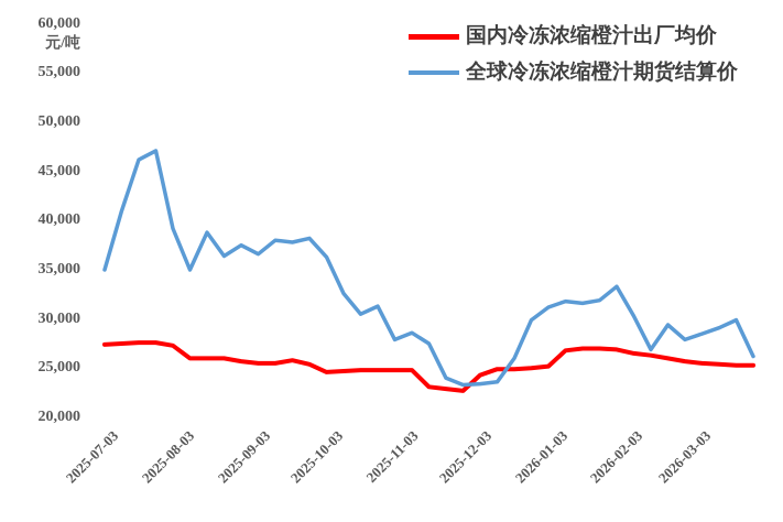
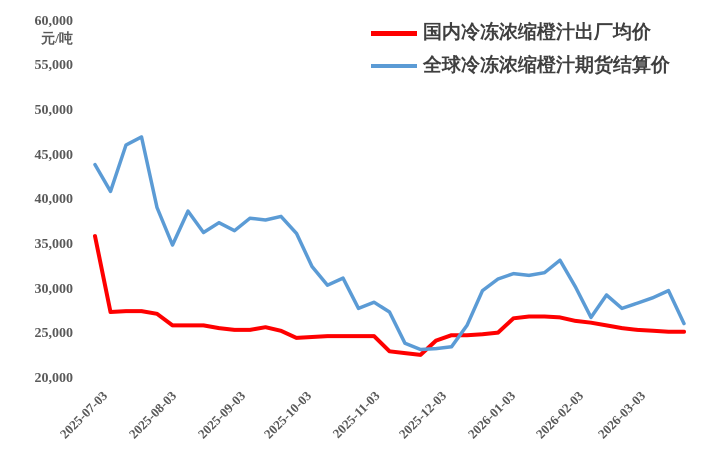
国内冷冻浓缩橙汁出厂均价/2025-07-03: 27000 -> 36000
全球冷冻浓缩橙汁期货结算价/2025-07-03: 35000 -> 44000
